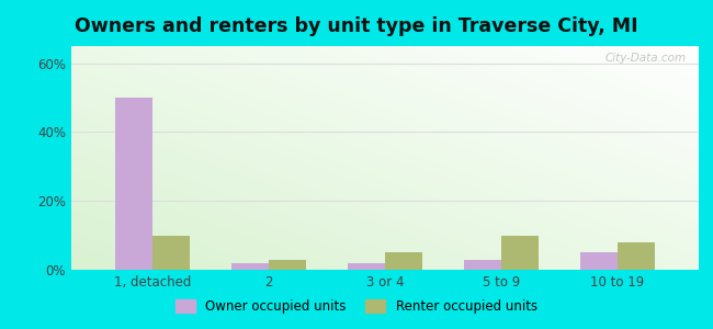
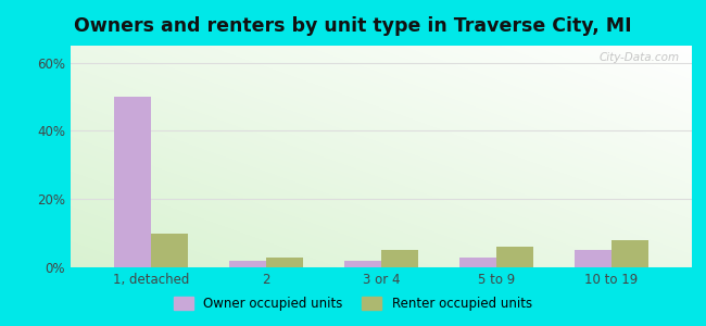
Renter occupied units/5 to 9: 10% -> 6%
